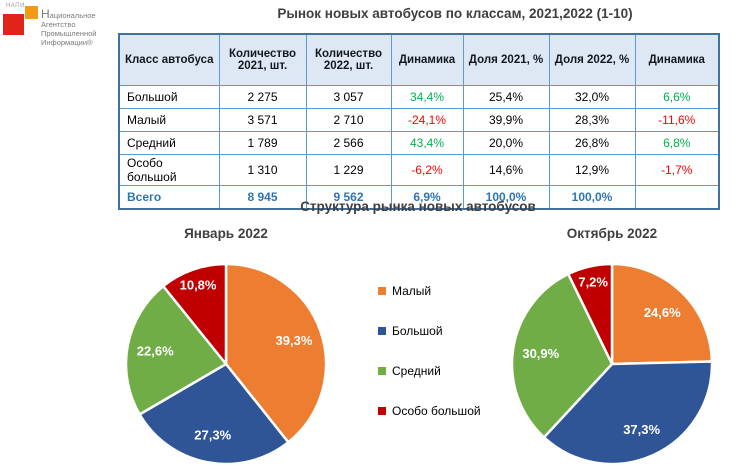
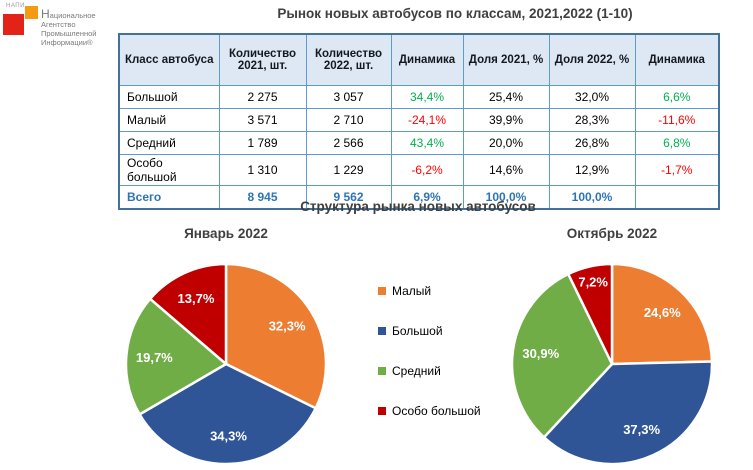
Январь 2022/Малый: 39,3% -> 32,3%
Январь 2022/Большой: 27,3% -> 34,3%
Январь 2022/Средний: 22,6% -> 19,7%
Январь 2022/Особо большой: 10,8% -> 13,7%
